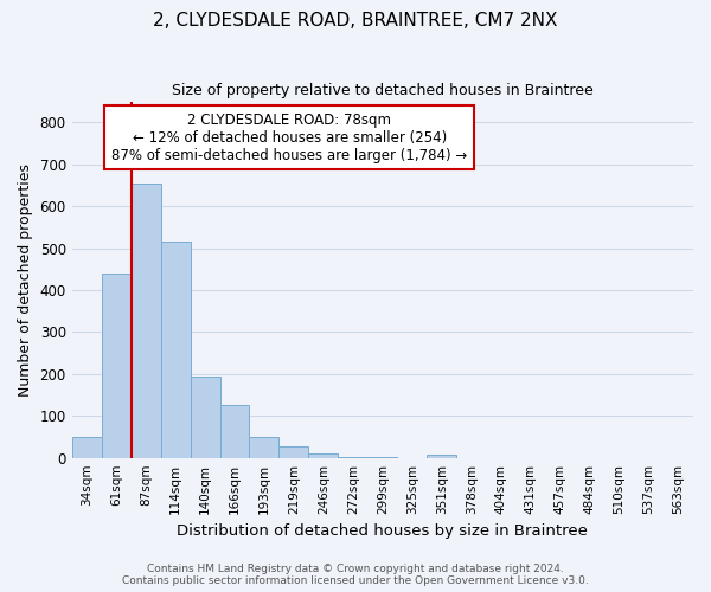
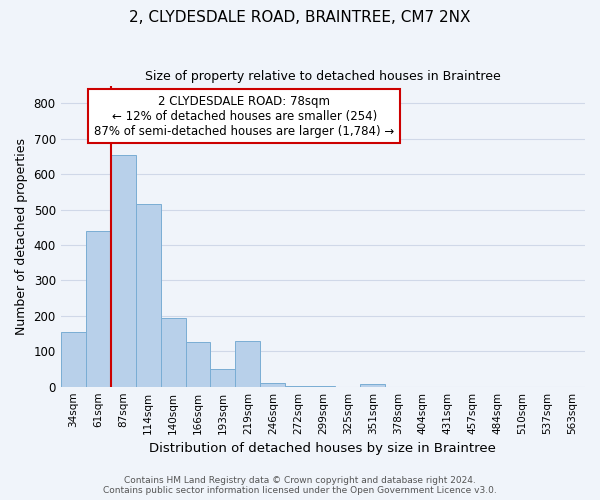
34sqm: 50 -> 155
219sqm: 27 -> 130
